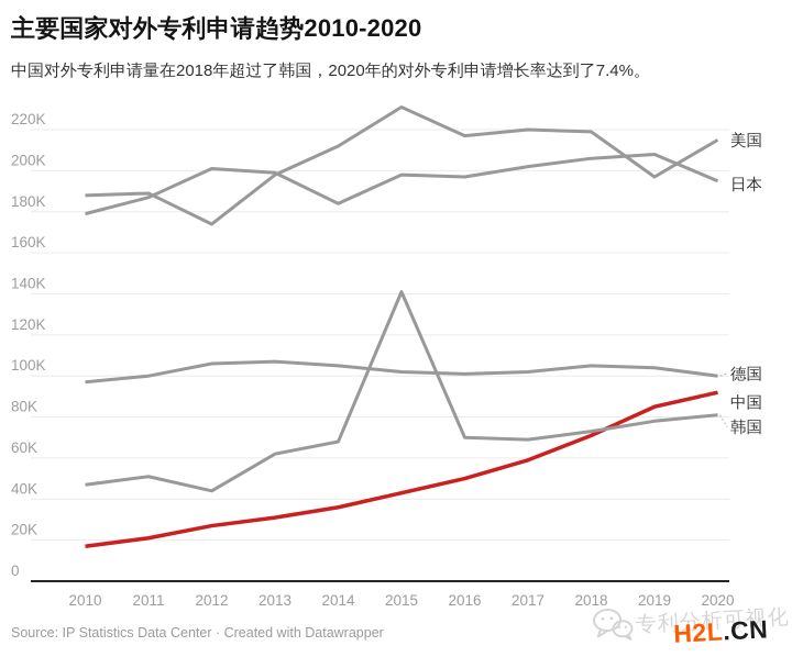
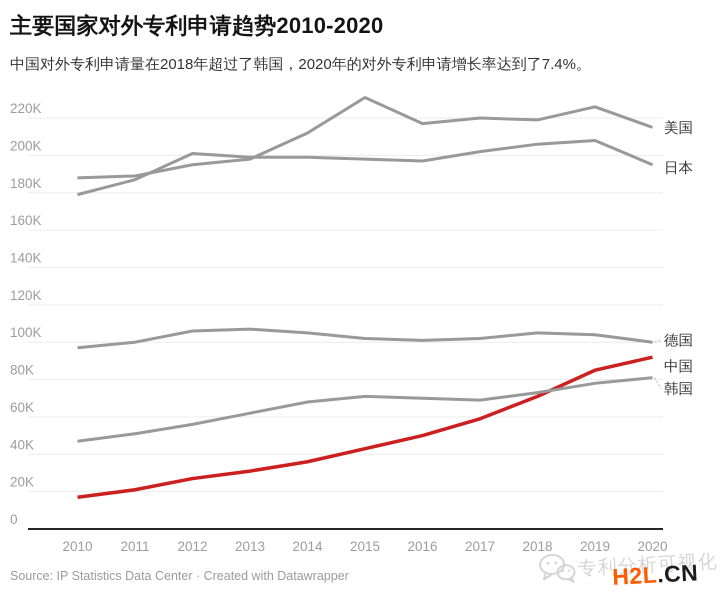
美国/2012: 174K -> 195K
韩国/2012: 44K -> 56K
日本/2014: 184K -> 199K
韩国/2015: 141K -> 71K
美国/2019: 197K -> 226K
